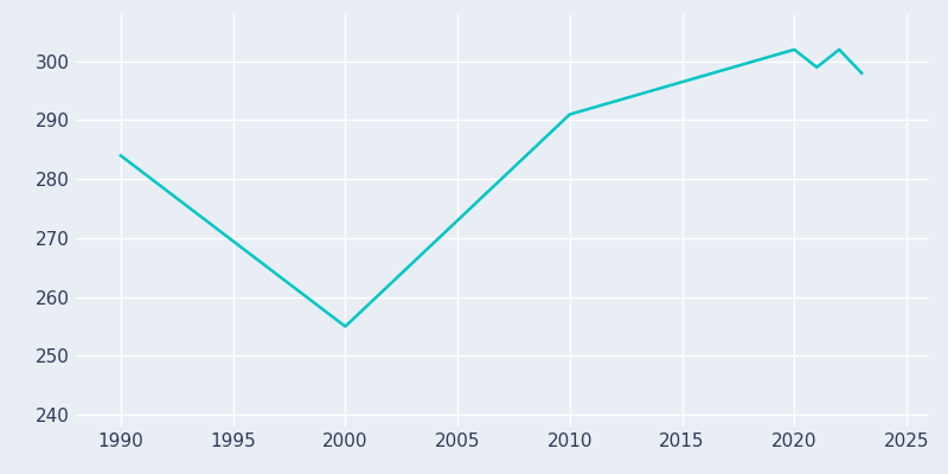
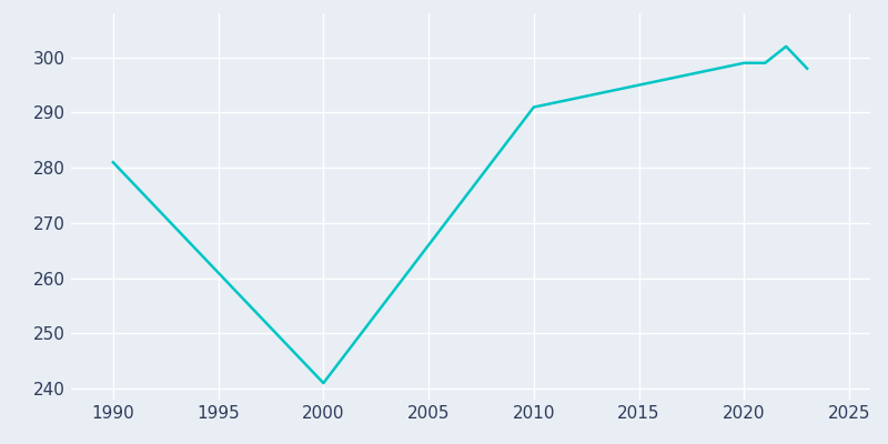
1990: 284 -> 281
2000: 255 -> 241
2020: 302 -> 299
